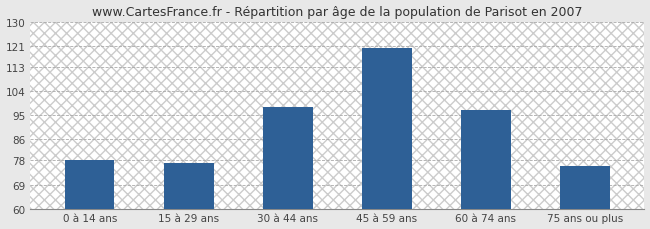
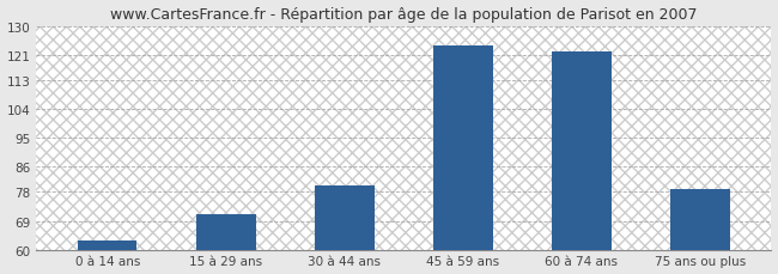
0 à 14 ans: 78 -> 63
15 à 29 ans: 77 -> 71
30 à 44 ans: 98 -> 80
45 à 59 ans: 120 -> 124
60 à 74 ans: 97 -> 122
75 ans ou plus: 76 -> 79
